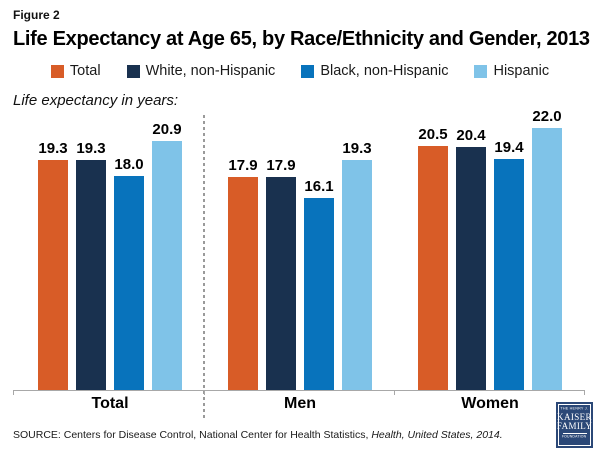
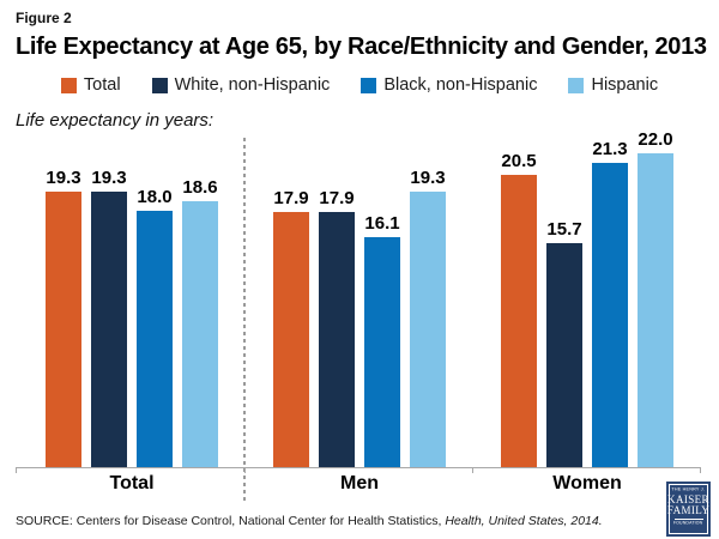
Hispanic/Total: 20.9 -> 18.6
White, non-Hispanic/Women: 20.4 -> 15.7
Black, non-Hispanic/Women: 19.4 -> 21.3
